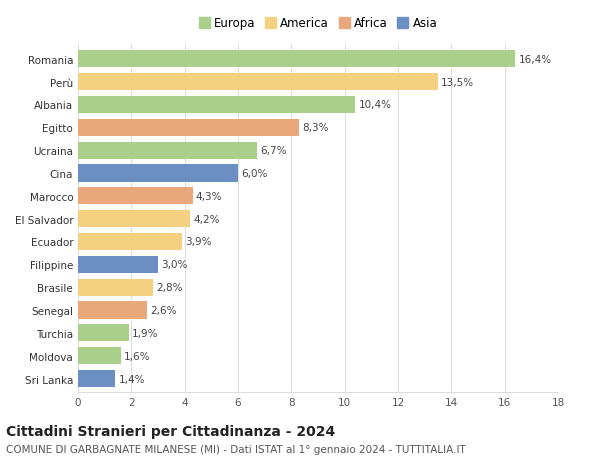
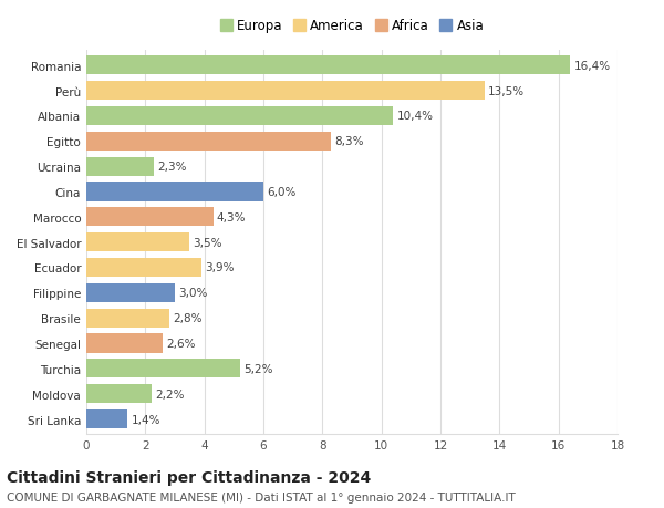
Ucraina: 6,7% -> 2,3%
El Salvador: 4,2% -> 3,5%
Turchia: 1,9% -> 5,2%
Moldova: 1,6% -> 2,2%
